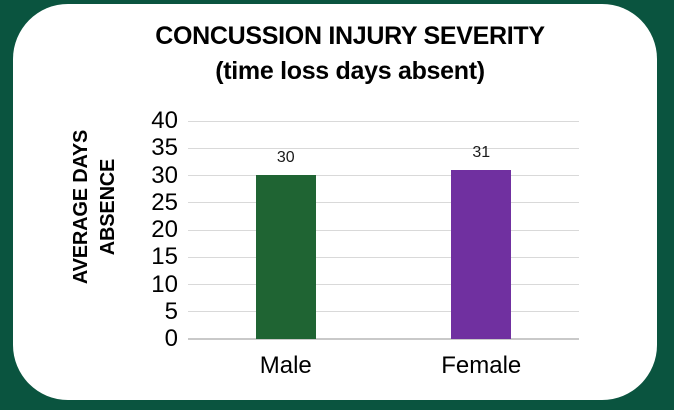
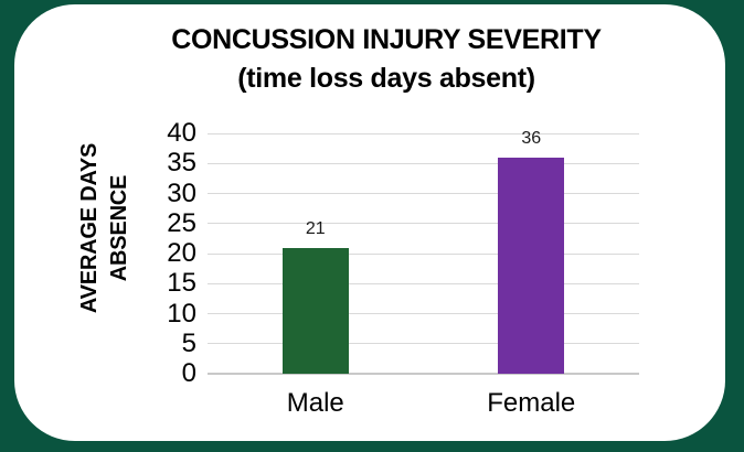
Male: 30 -> 21
Female: 31 -> 36
